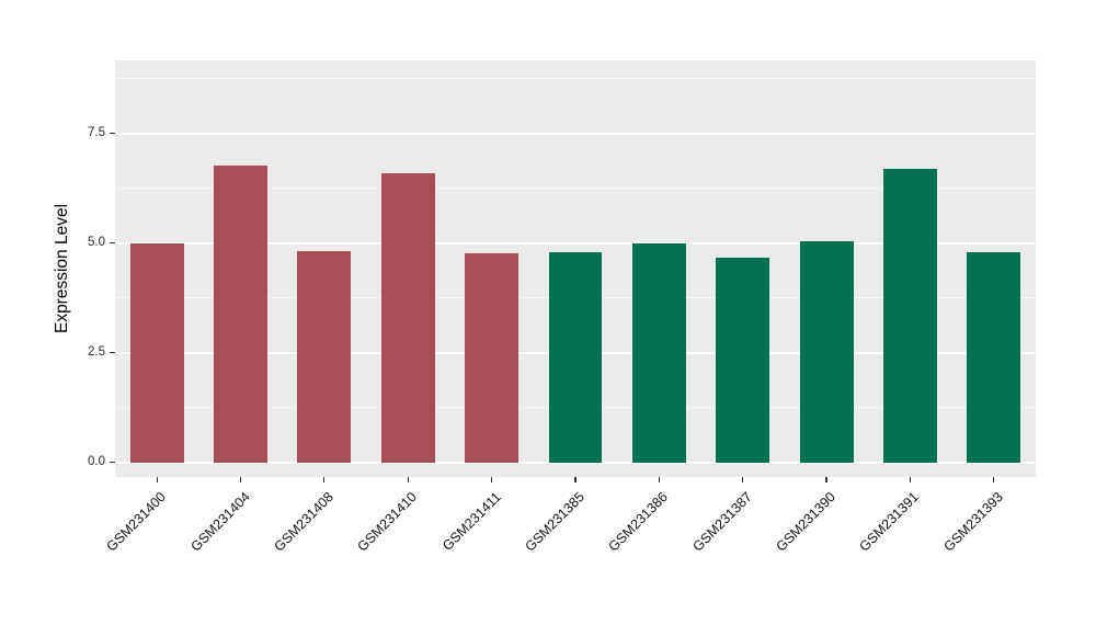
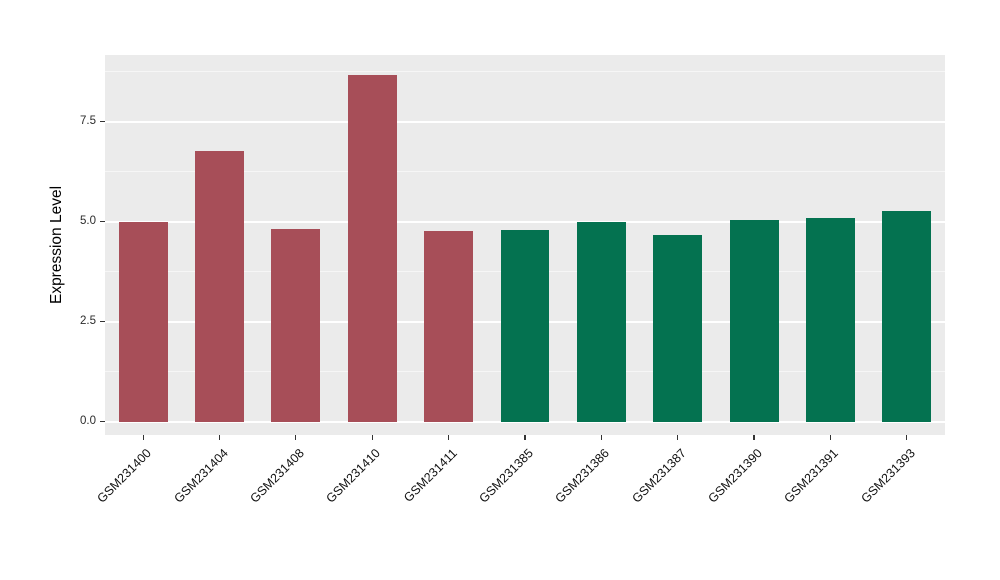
GSM231410: 6.6 -> 8.7
GSM231391: 6.7 -> 5.1
GSM231393: 4.8 -> 5.3
